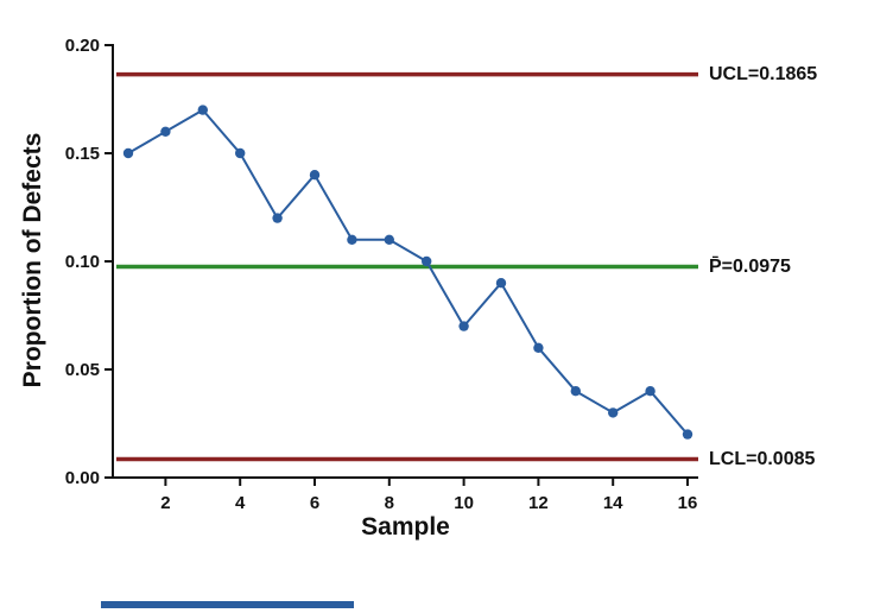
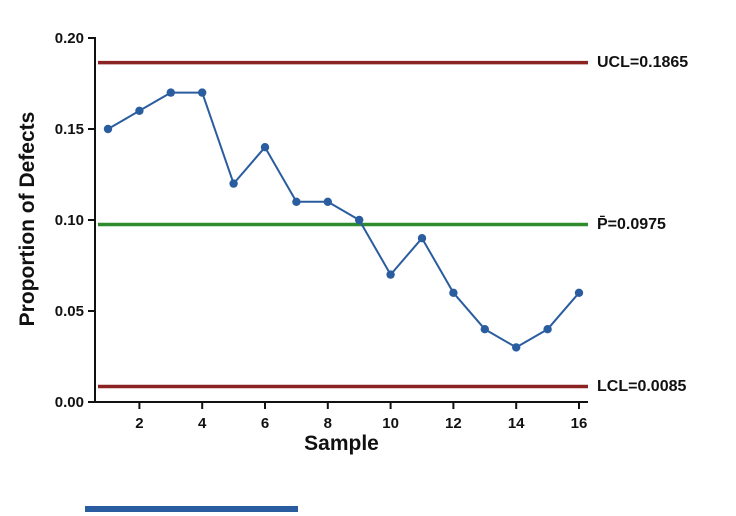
4: 0.15 -> 0.17
16: 0.02 -> 0.06
